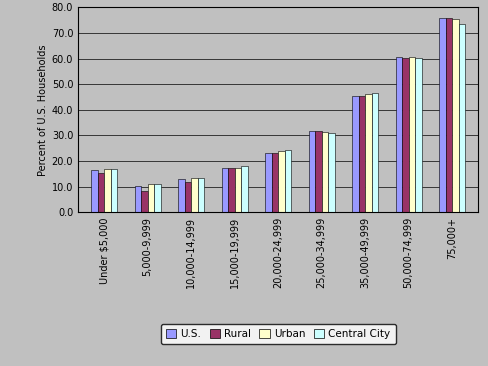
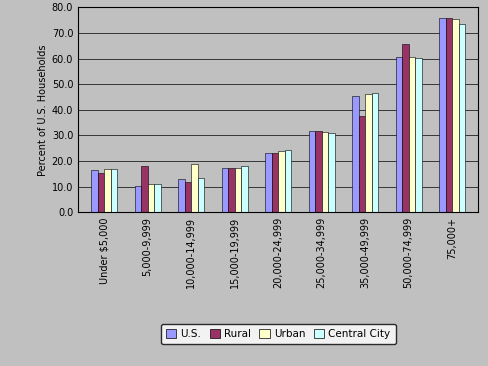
Rural/5,000-9,999: 8.5 -> 18.0
Urban/10,000-14,999: 13.5 -> 19.0
Rural/35,000-49,999: 45.5 -> 37.5
Rural/50,000-74,999: 60.2 -> 65.5
